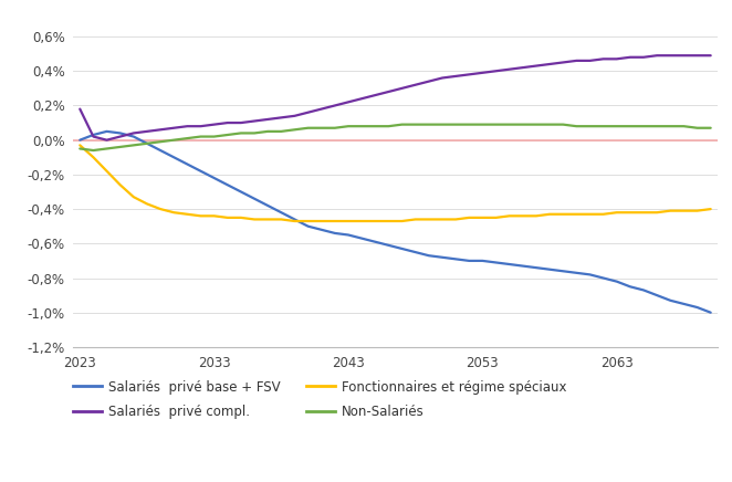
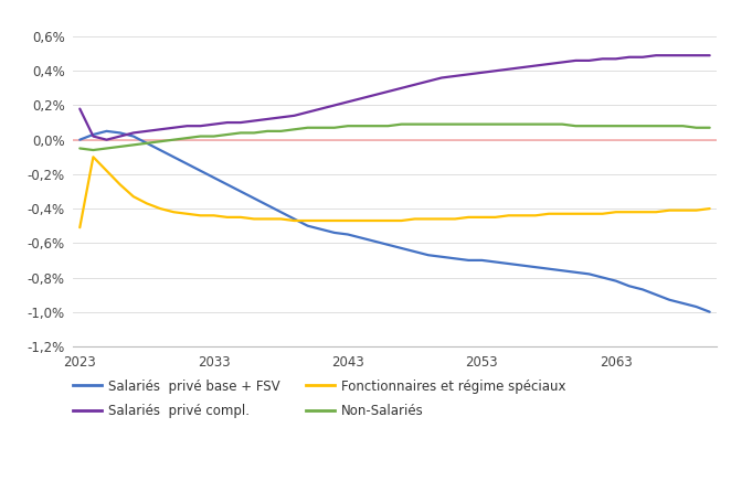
Fonctionnaires et régime spéciaux/2023: -0,03% -> -0,51%
